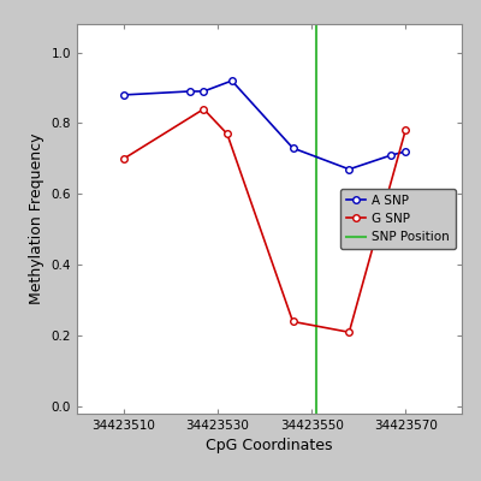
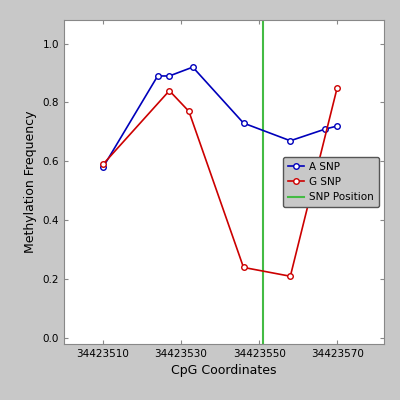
A SNP/34423510: 0.88 -> 0.58
G SNP/34423510: 0.70 -> 0.59
G SNP/34423570: 0.78 -> 0.85
